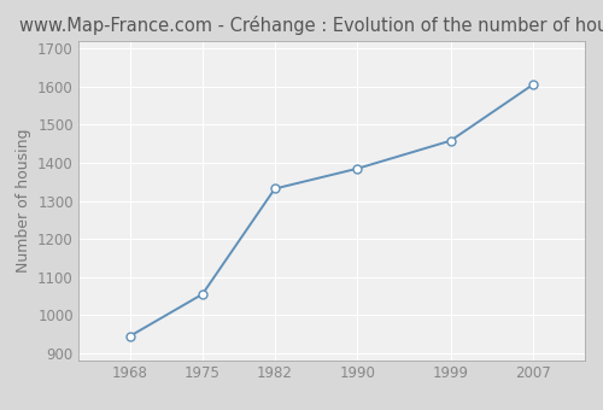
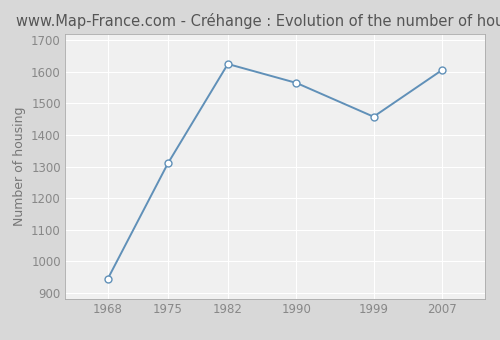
1975: 1055 -> 1310
1982: 1332 -> 1625
1990: 1385 -> 1565
